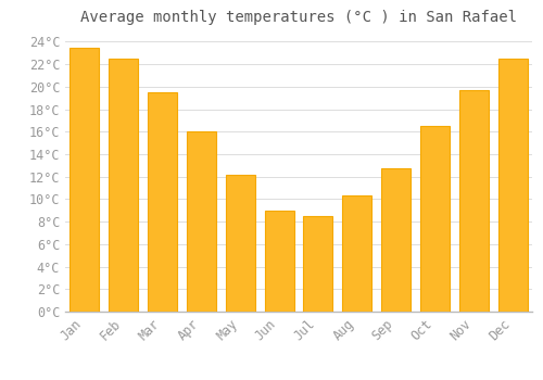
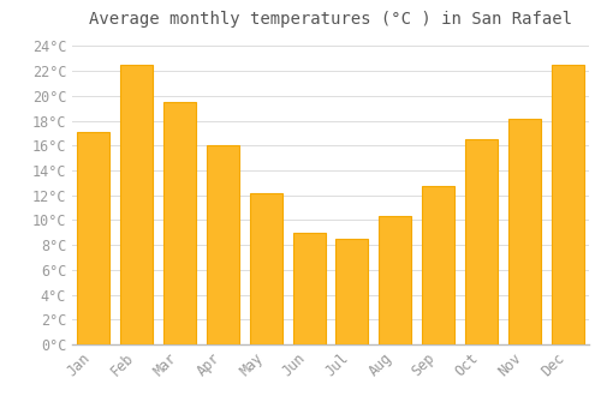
Jan: 23.5°C -> 17.1°C
Nov: 19.7°C -> 18.1°C
